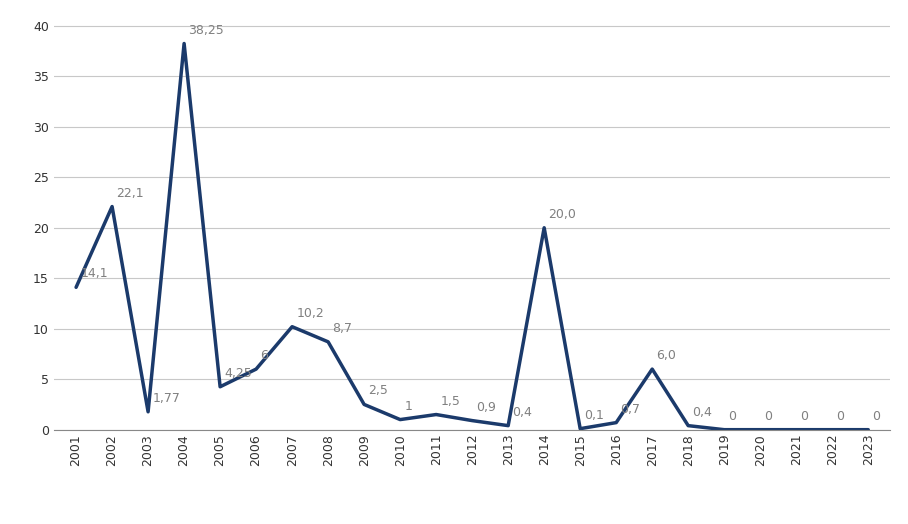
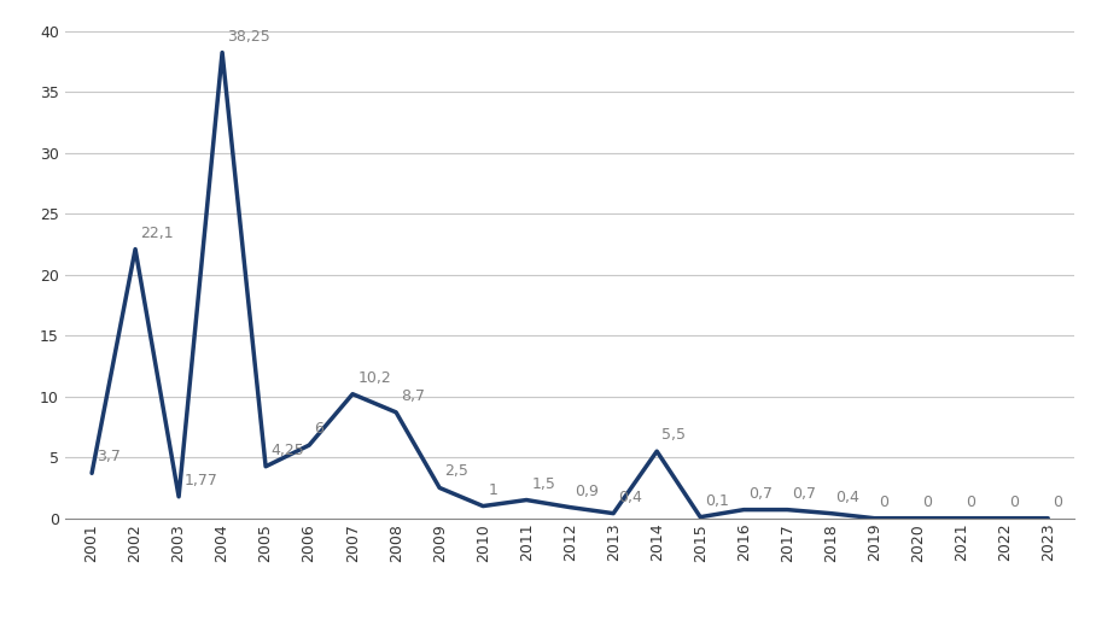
2001: 14,1 -> 3,7
2014: 20,0 -> 5,5
2017: 6,0 -> 0,7
